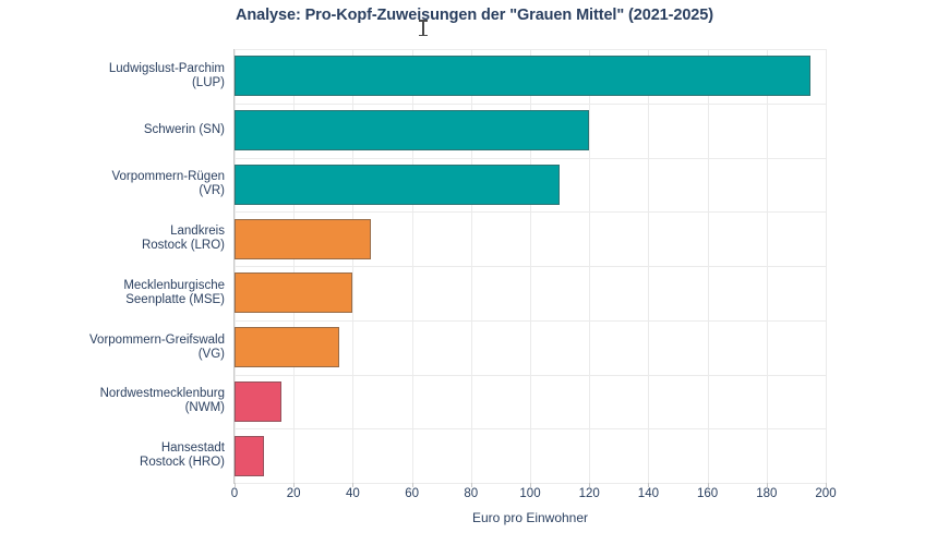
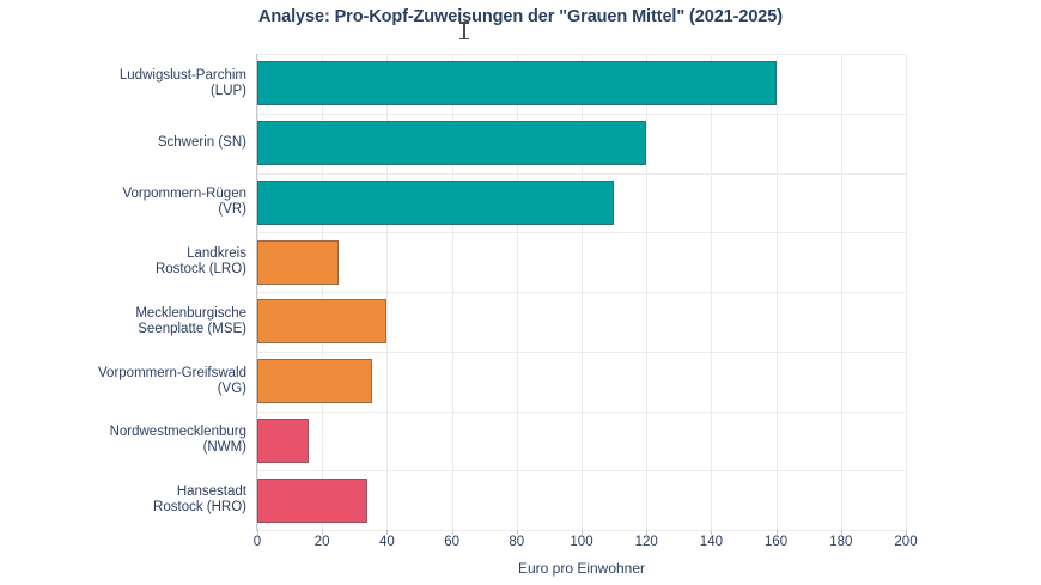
Ludwigslust-Parchim (LUP): 195 -> 160
Landkreis Rostock (LRO): 46 -> 25
Hansestadt Rostock (HRO): 10 -> 34
